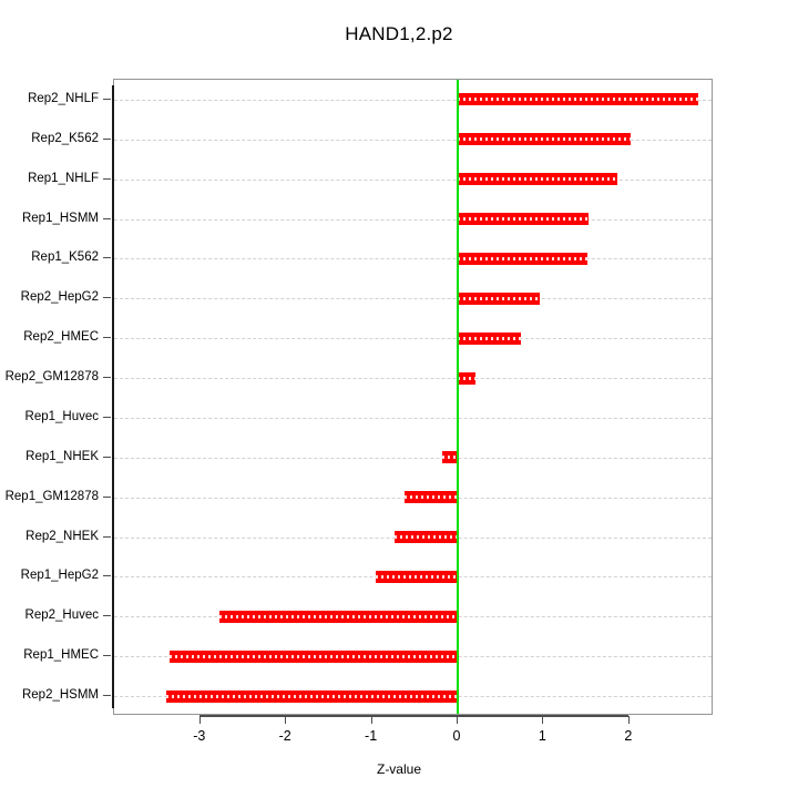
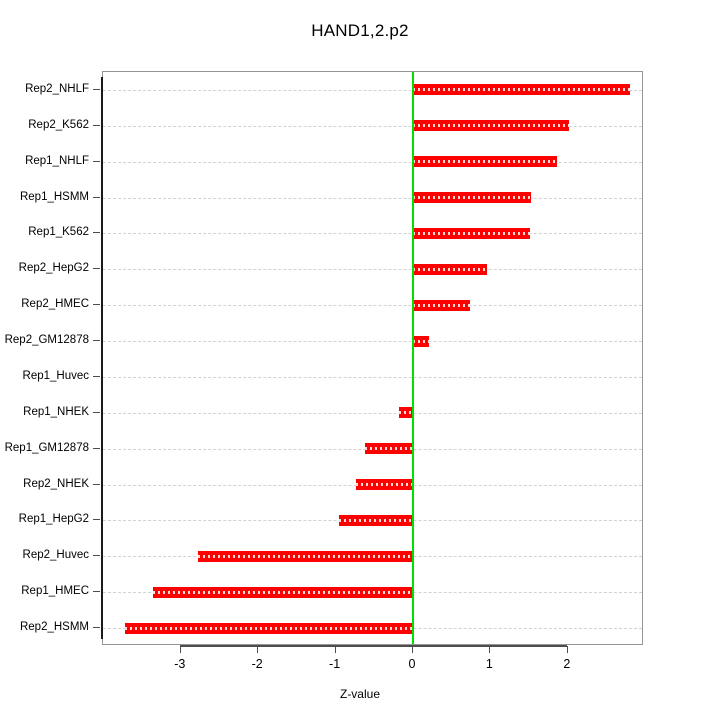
Rep2_HSMM: -3.4 -> -3.7
